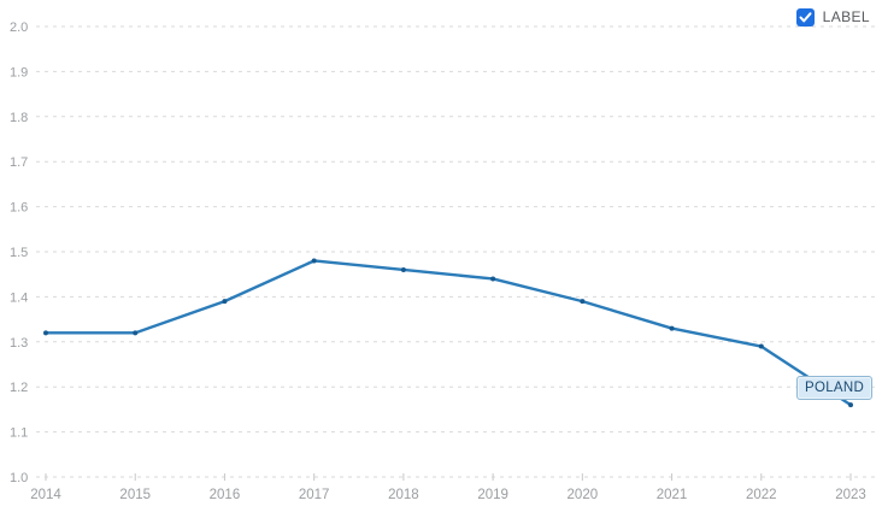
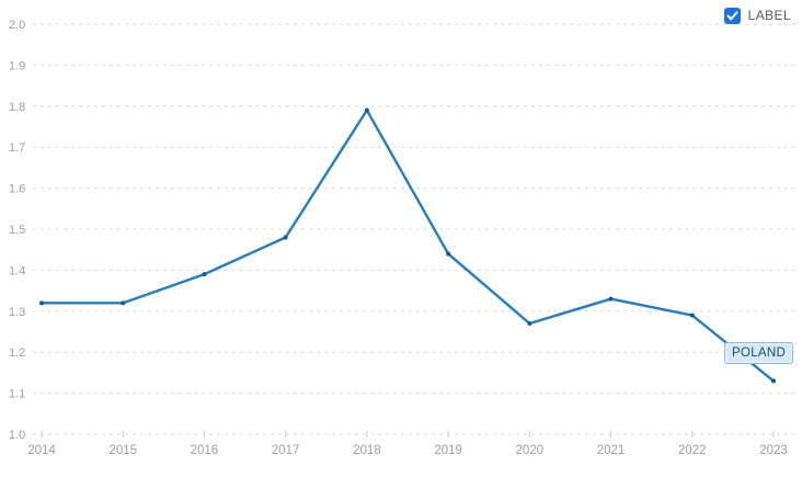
2018: 1.46 -> 1.79
2020: 1.39 -> 1.27
2023: 1.16 -> 1.13
